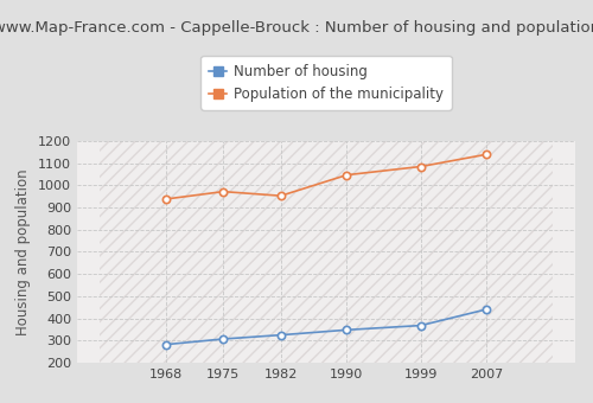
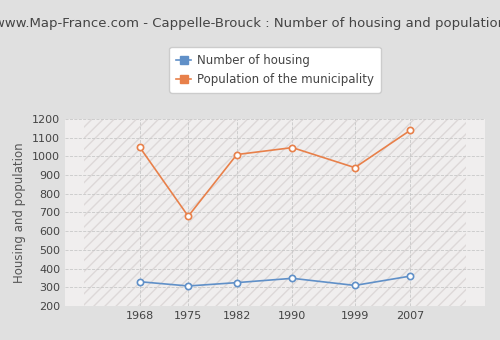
Number of housing/1968: 280 -> 330
Population of the municipality/1968: 940 -> 1050
Population of the municipality/1975: 970 -> 680
Population of the municipality/1982: 950 -> 1010
Number of housing/1999: 370 -> 310
Population of the municipality/1999: 1080 -> 940
Number of housing/2007: 440 -> 360
